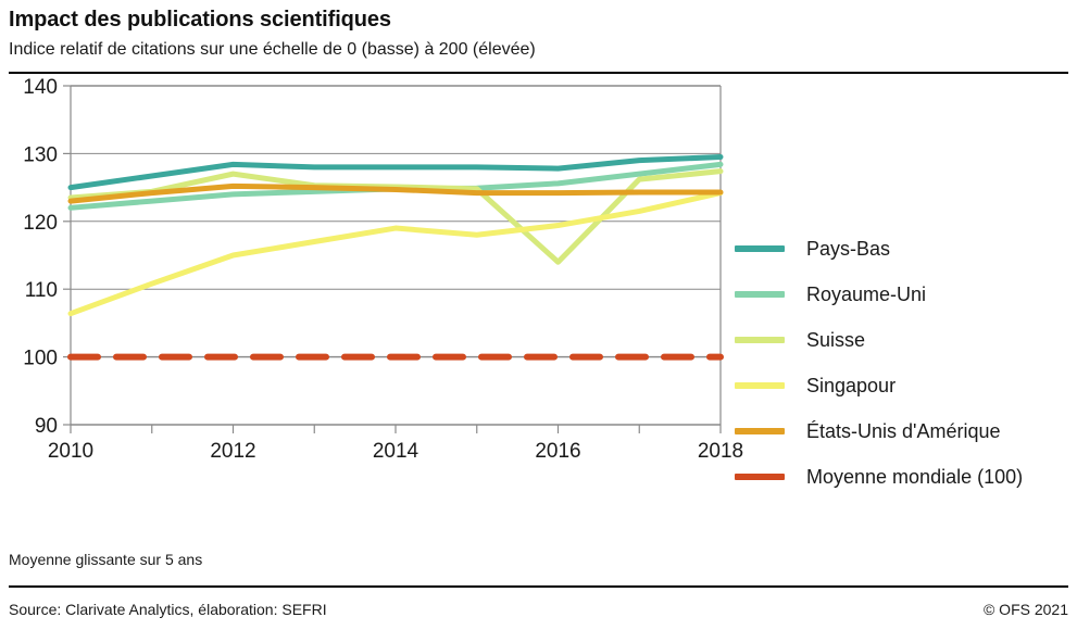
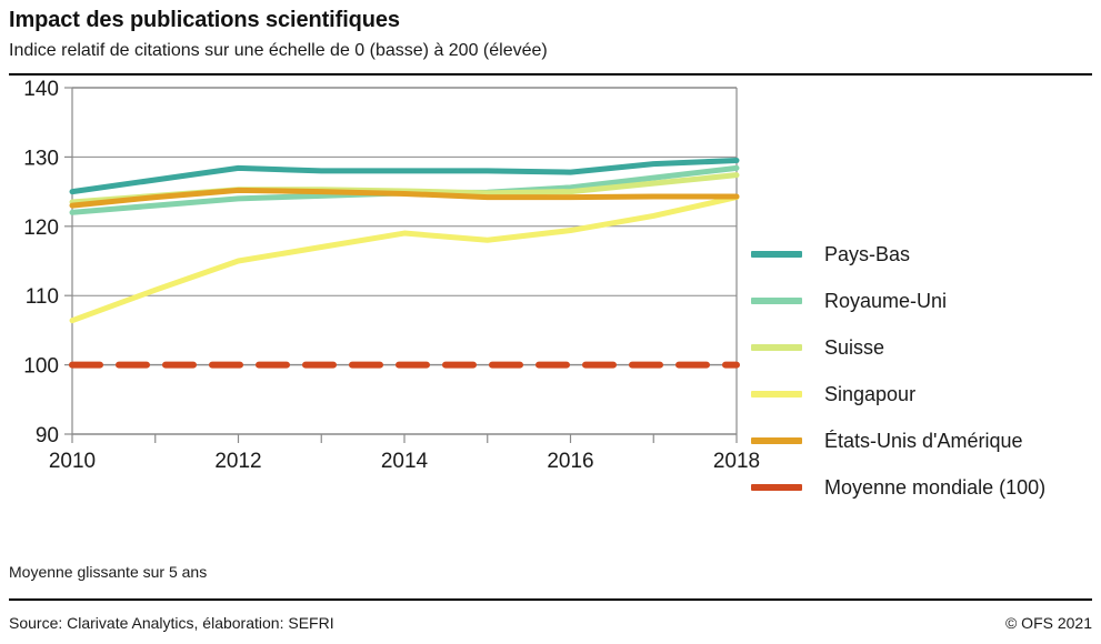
Suisse/2012: 127 -> 125
Suisse/2016: 114 -> 125
